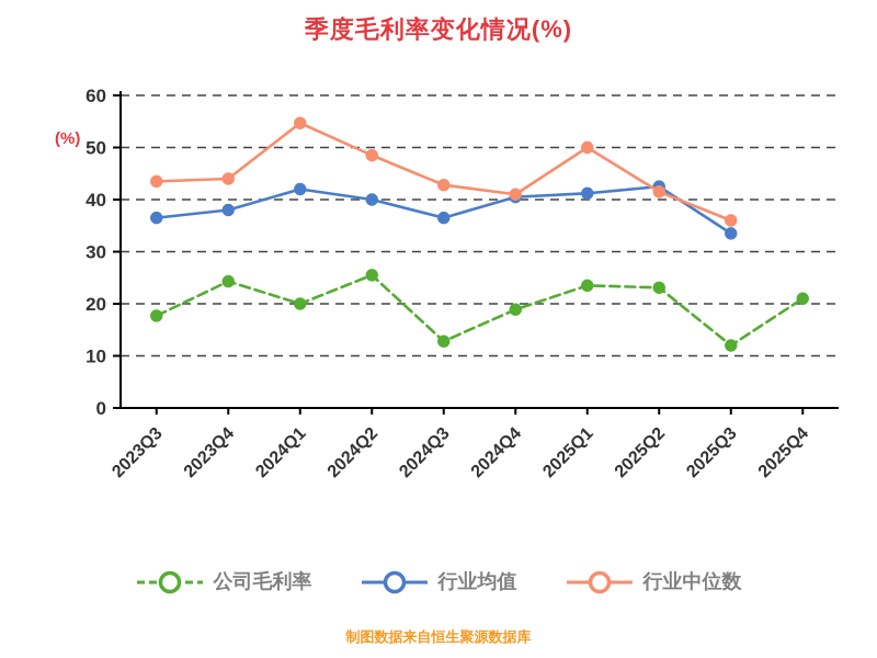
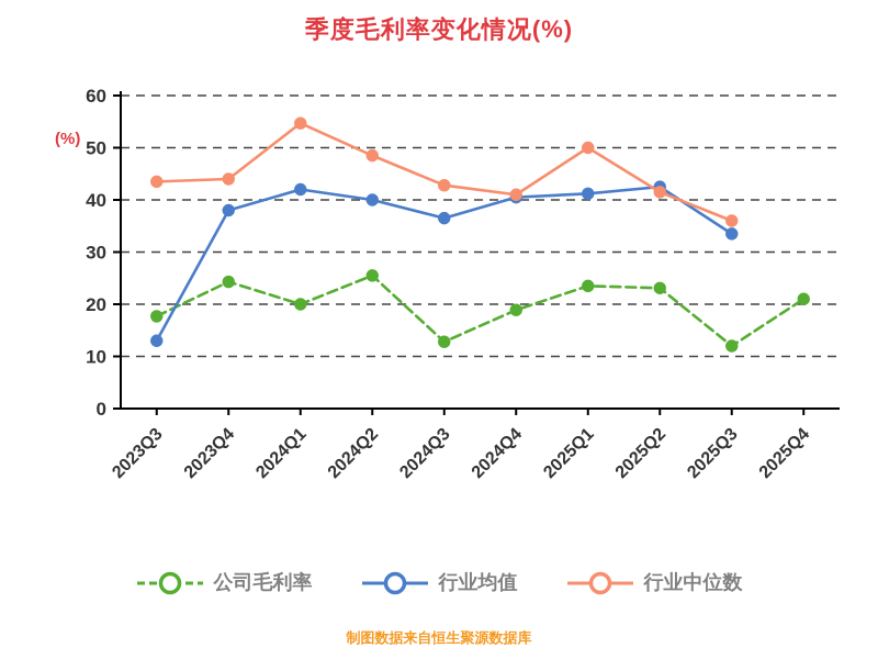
行业均值/2023Q3: 36 -> 13
